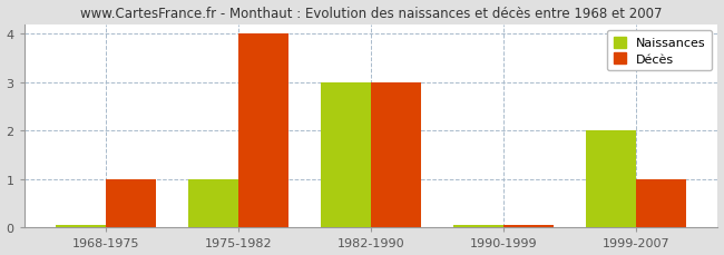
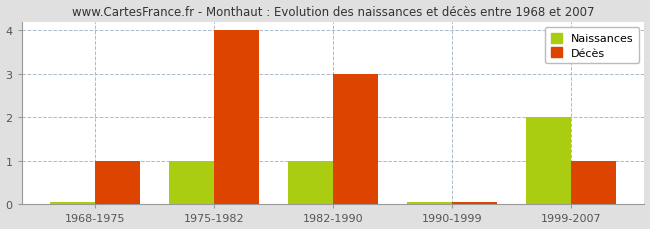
Naissances/1982-1990: 3 -> 1
